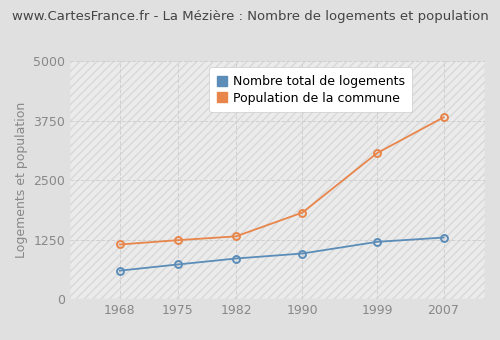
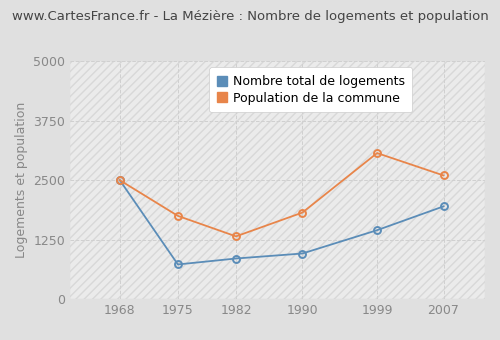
Nombre total de logements/1968: 600 -> 2500
Population de la commune/1968: 1150 -> 2500
Population de la commune/1975: 1240 -> 1750
Nombre total de logements/1999: 1200 -> 1450
Nombre total de logements/2007: 1300 -> 1950
Population de la commune/2007: 3820 -> 2600
